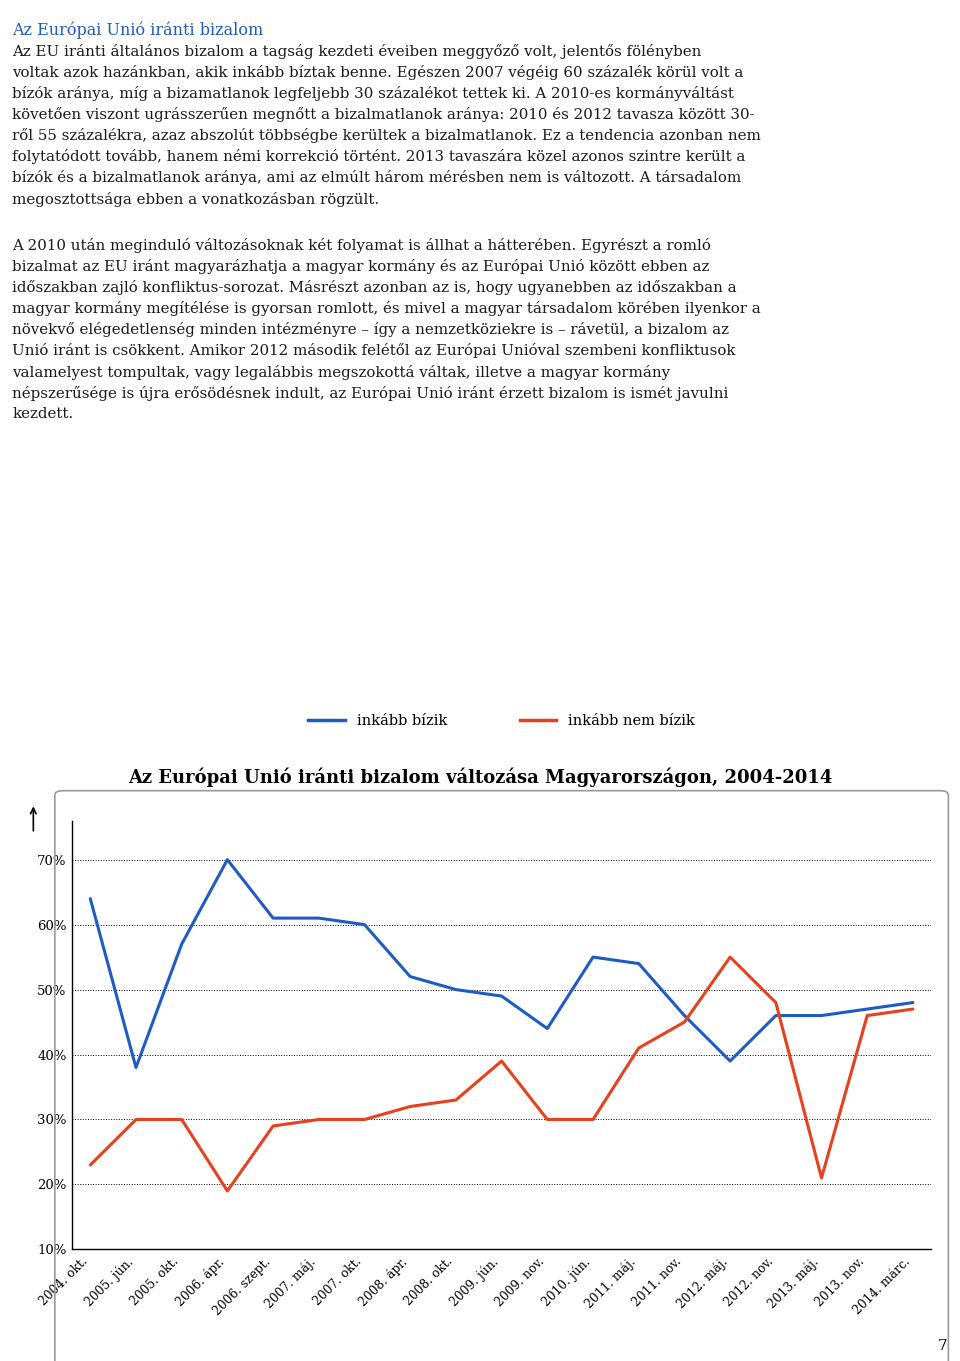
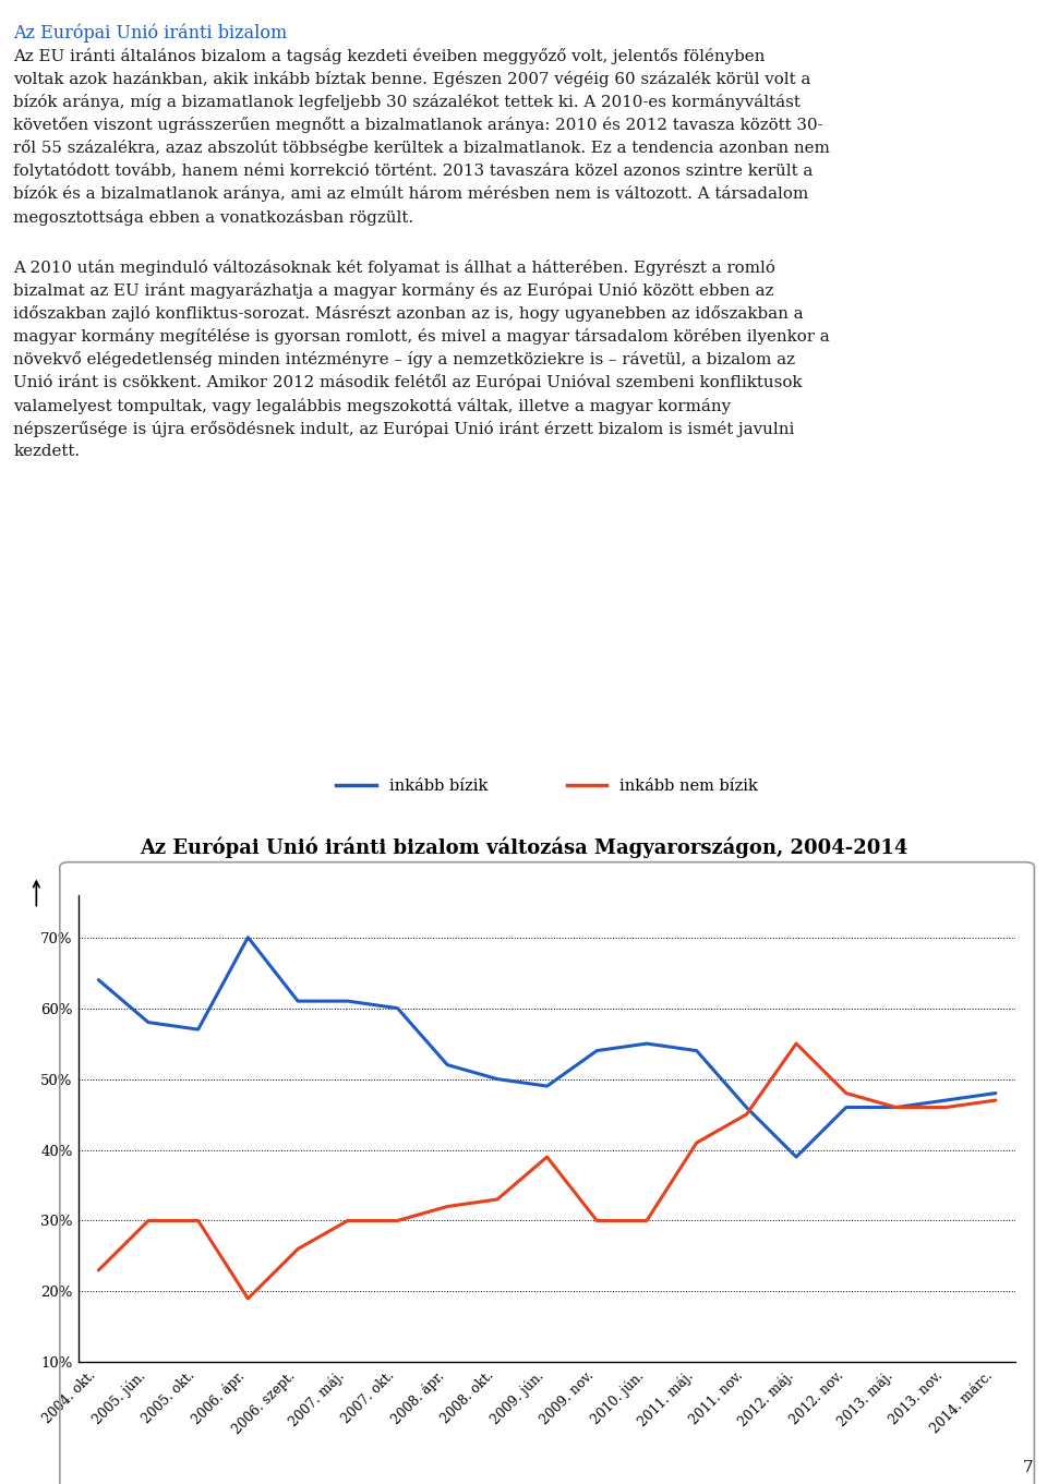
inkább bízik/2005. jún.: 38% -> 58%
inkább nem bízik/2006. szept.: 29% -> 26%
inkább bízik/2009. nov.: 44% -> 54%
inkább nem bízik/2013. máj.: 21% -> 46%
